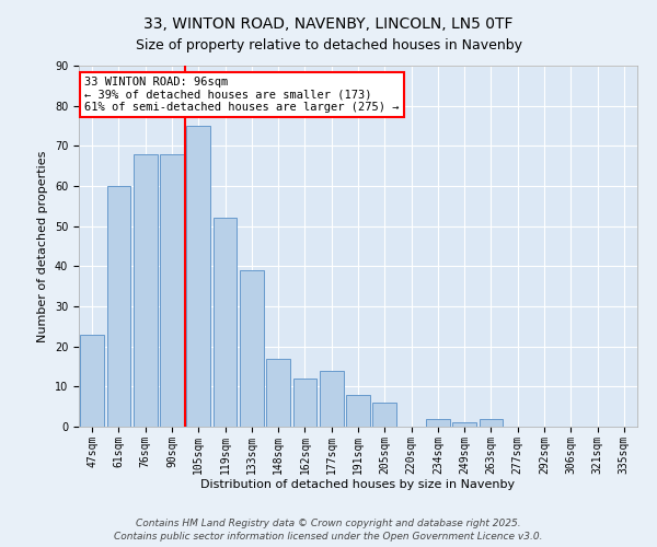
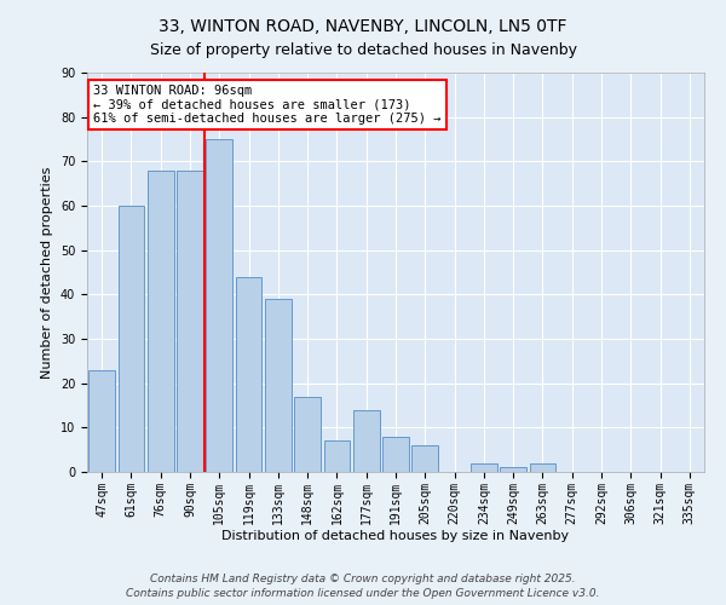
119sqm: 52 -> 44
162sqm: 12 -> 7
